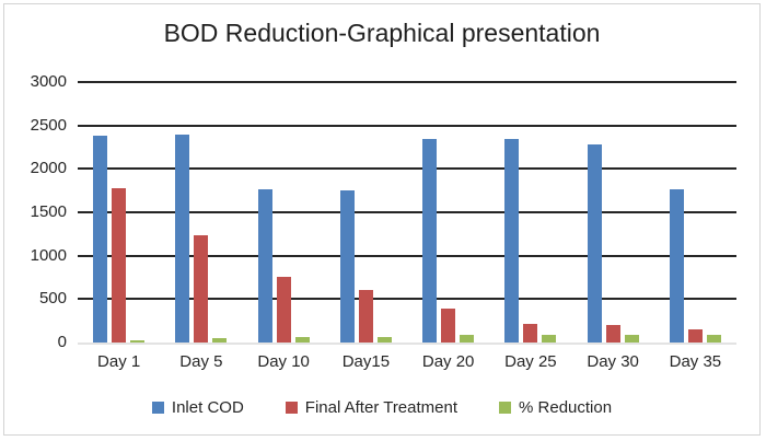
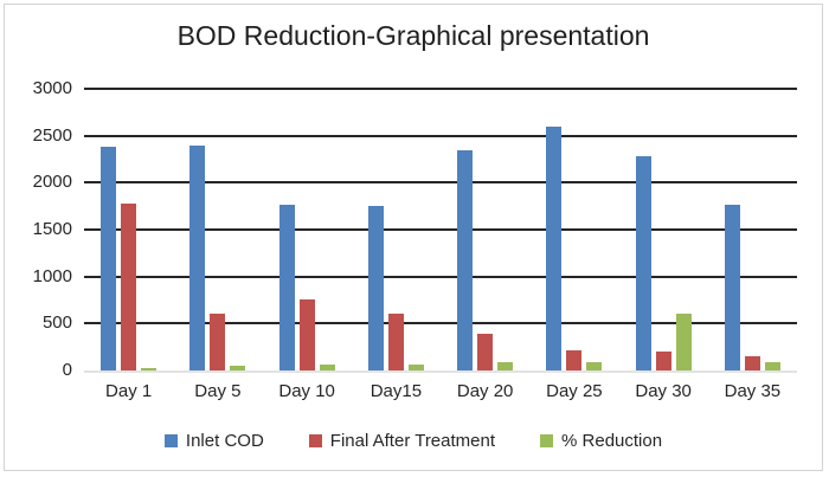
Final After Treatment/Day 5: 1200 -> 600
Inlet COD/Day 25: 2300 -> 2600
% Reduction/Day 30: 100 -> 600
